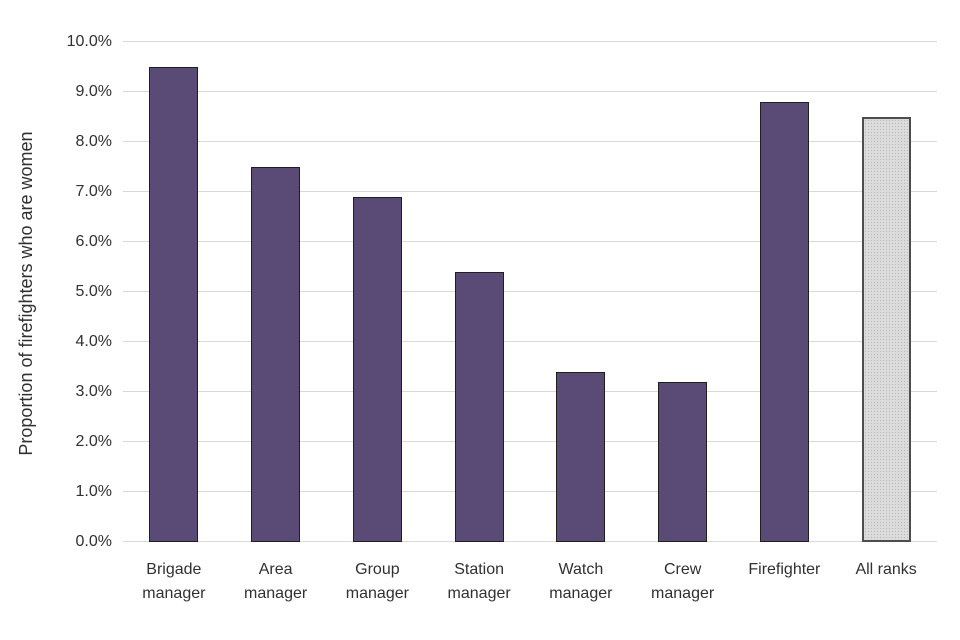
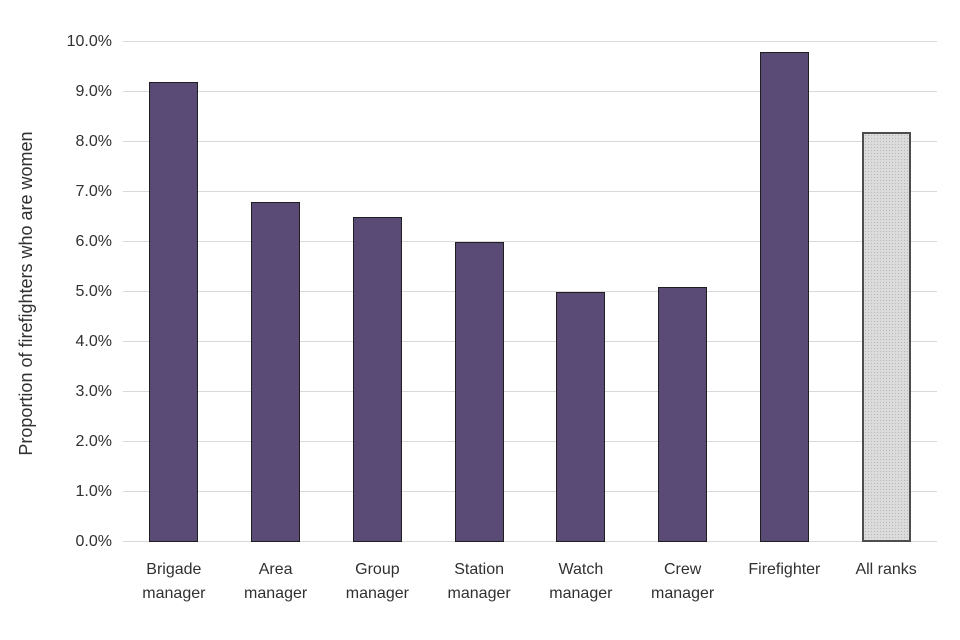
Brigade manager: 9.5% -> 9.2%
Area manager: 7.5% -> 6.8%
Group manager: 6.9% -> 6.5%
Station manager: 5.4% -> 6.0%
Watch manager: 3.4% -> 5.0%
Crew manager: 3.2% -> 5.1%
Firefighter: 8.8% -> 9.8%
All ranks: 8.5% -> 8.2%
